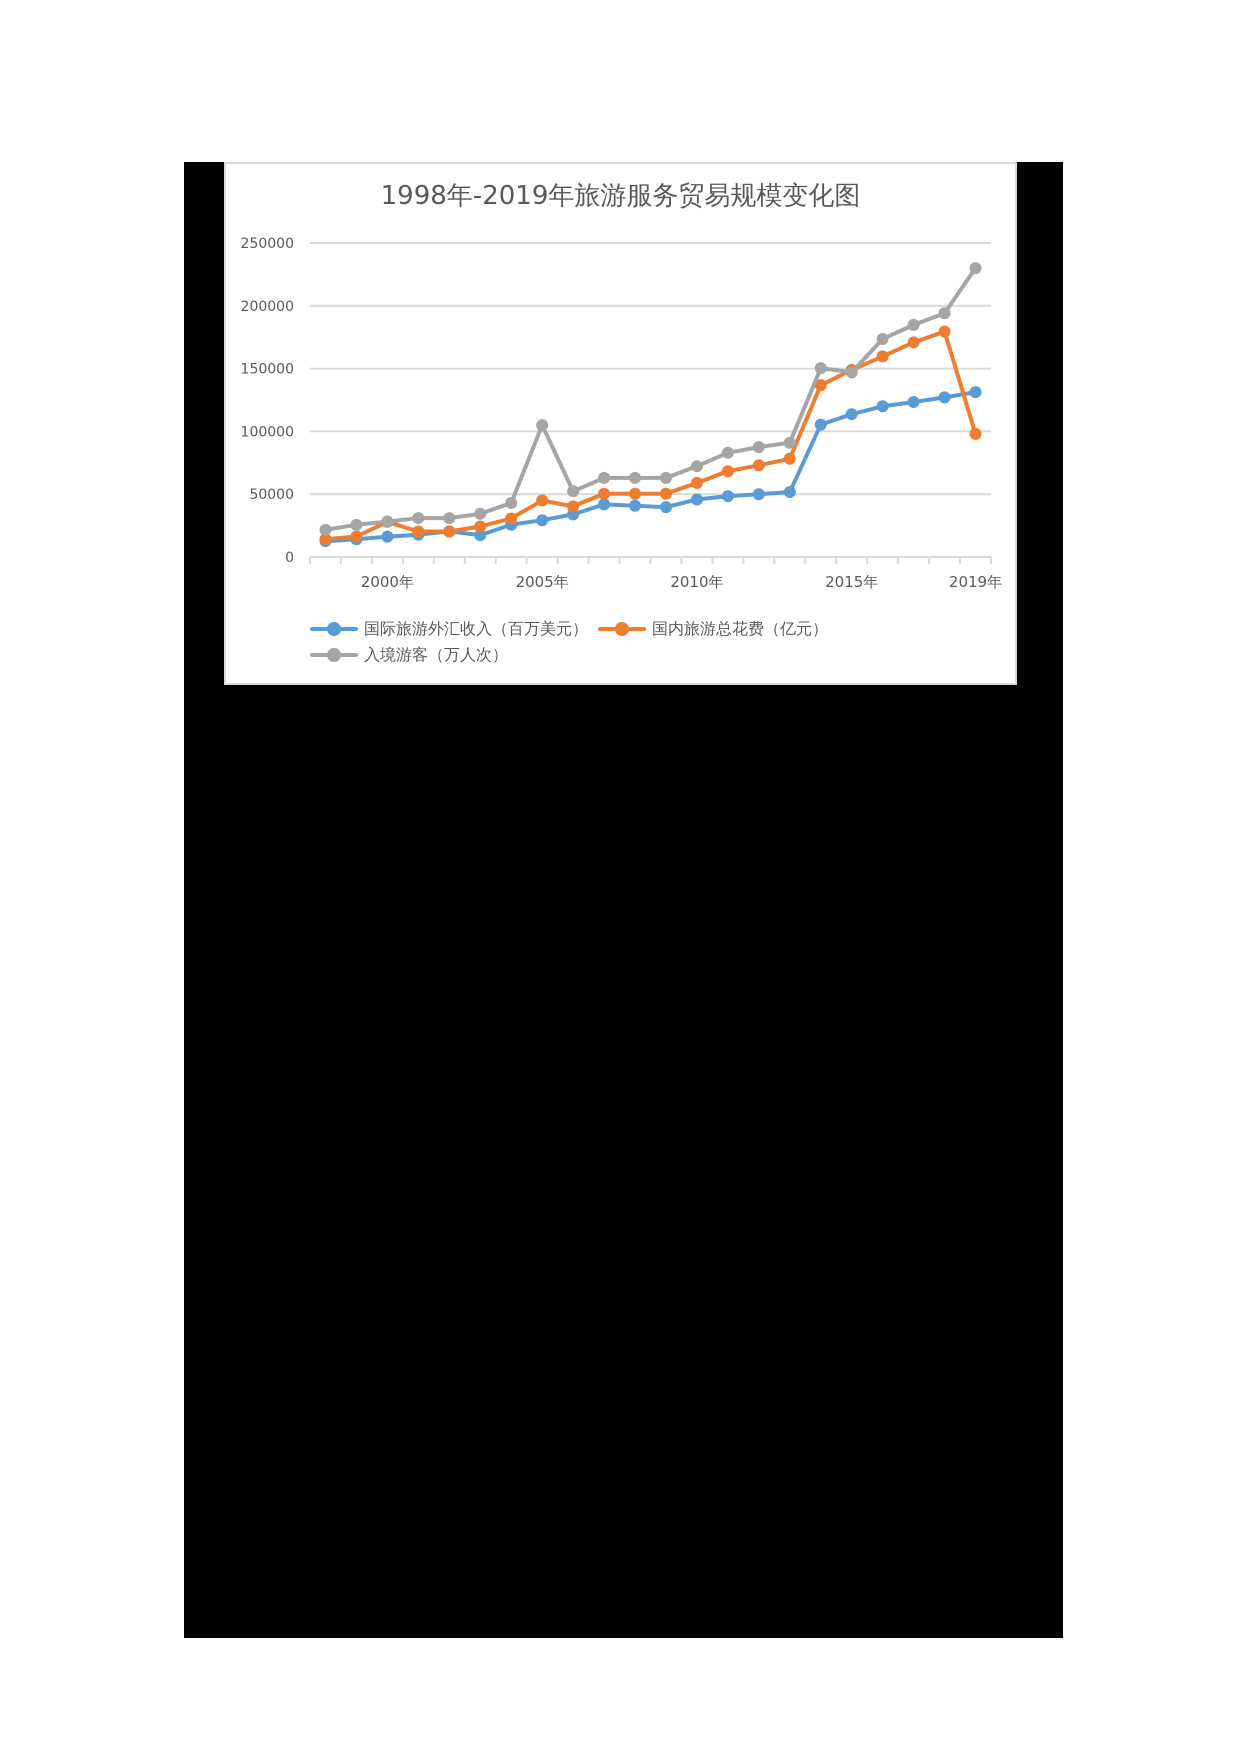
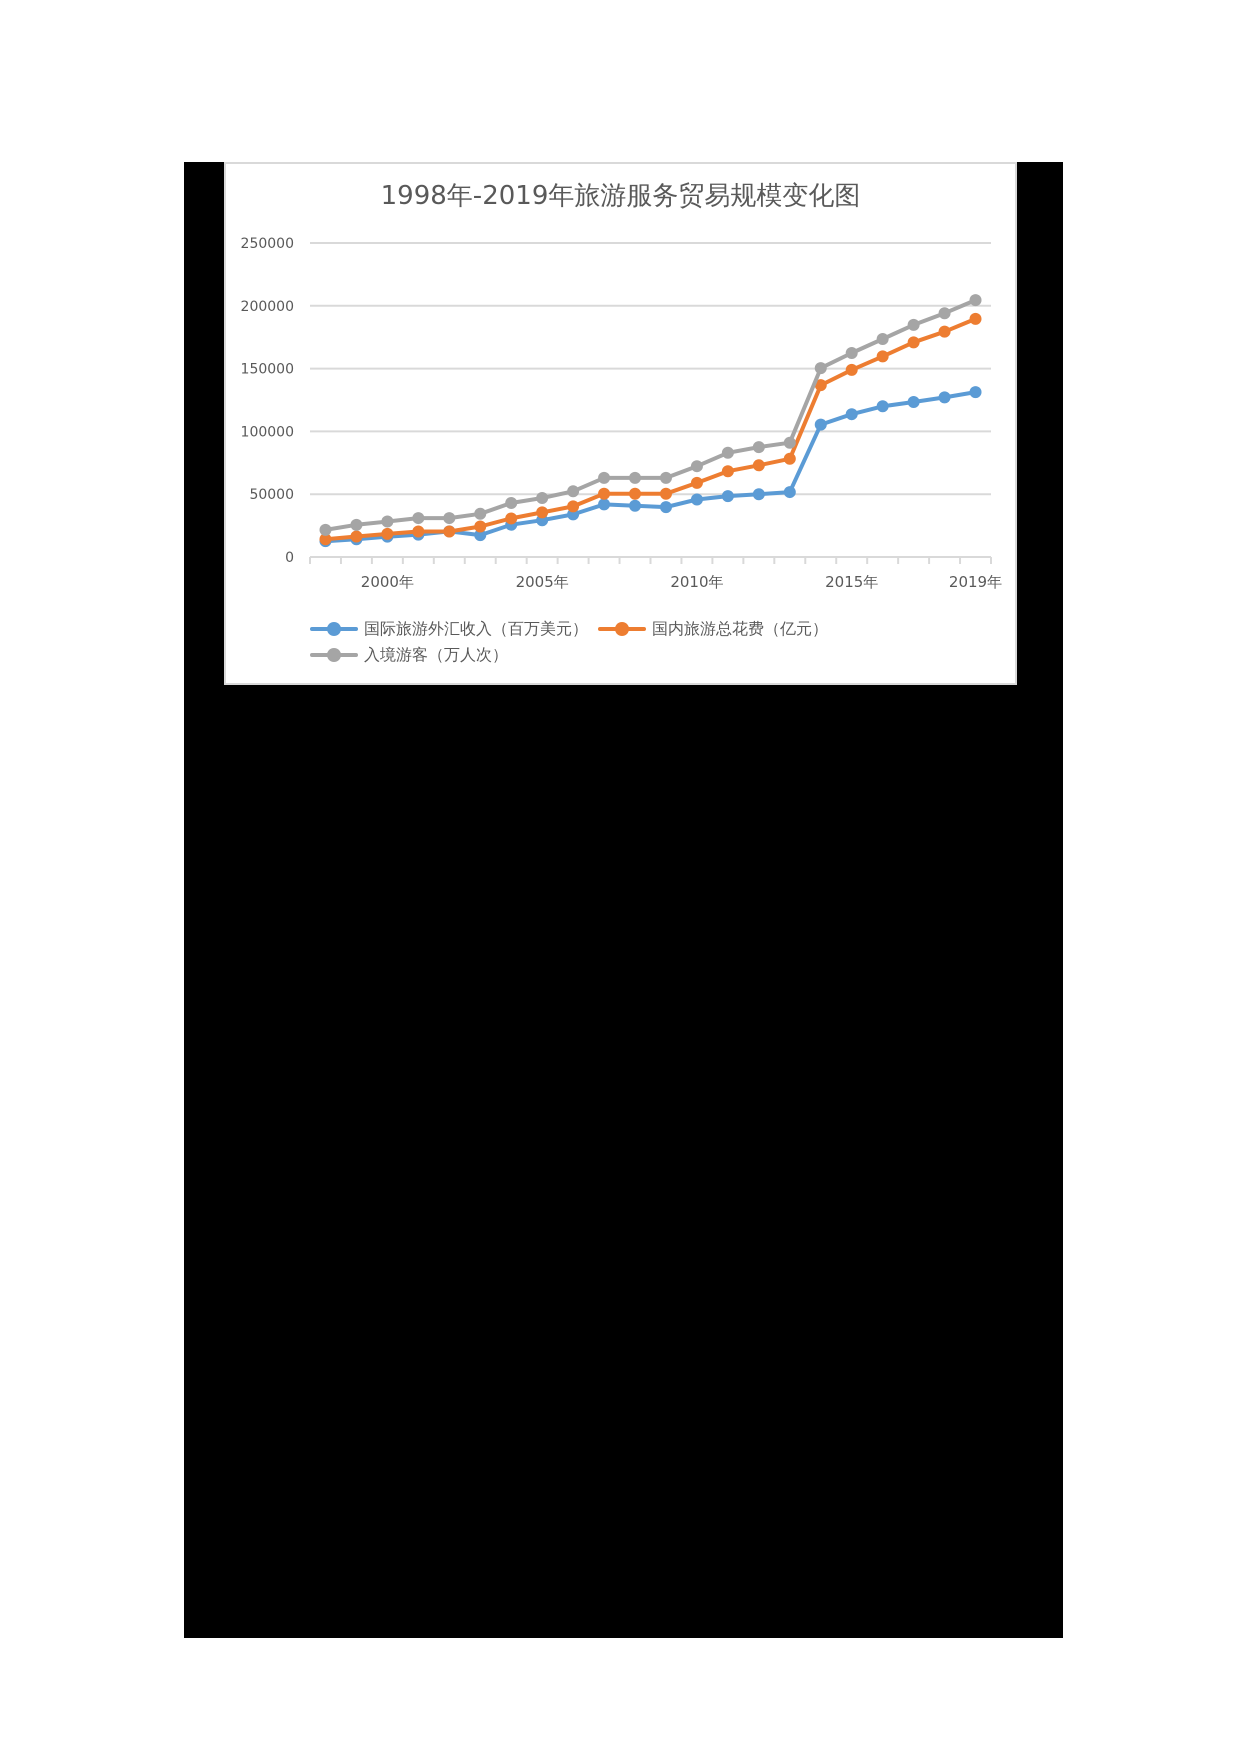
国内旅游总花费（亿元）/2000年: 28000 -> 18000
国内旅游总花费（亿元）/2005年: 45000 -> 36000
入境游客（万人次）/2005年: 105000 -> 47000
入境游客（万人次）/2015年: 147000 -> 162000
国内旅游总花费（亿元）/2019年: 98000 -> 190000
入境游客（万人次）/2019年: 230000 -> 204000
